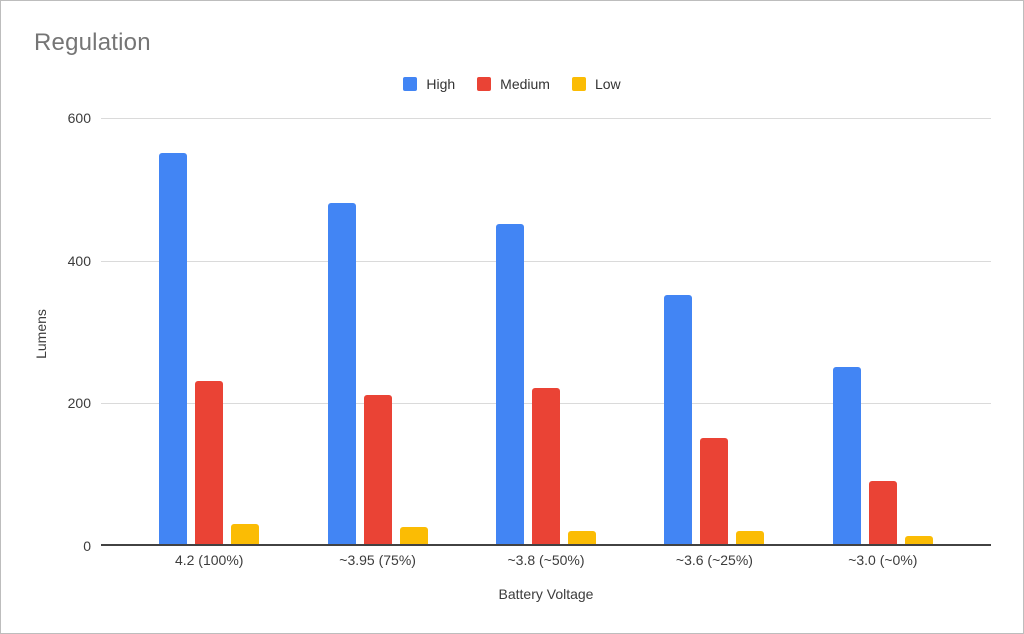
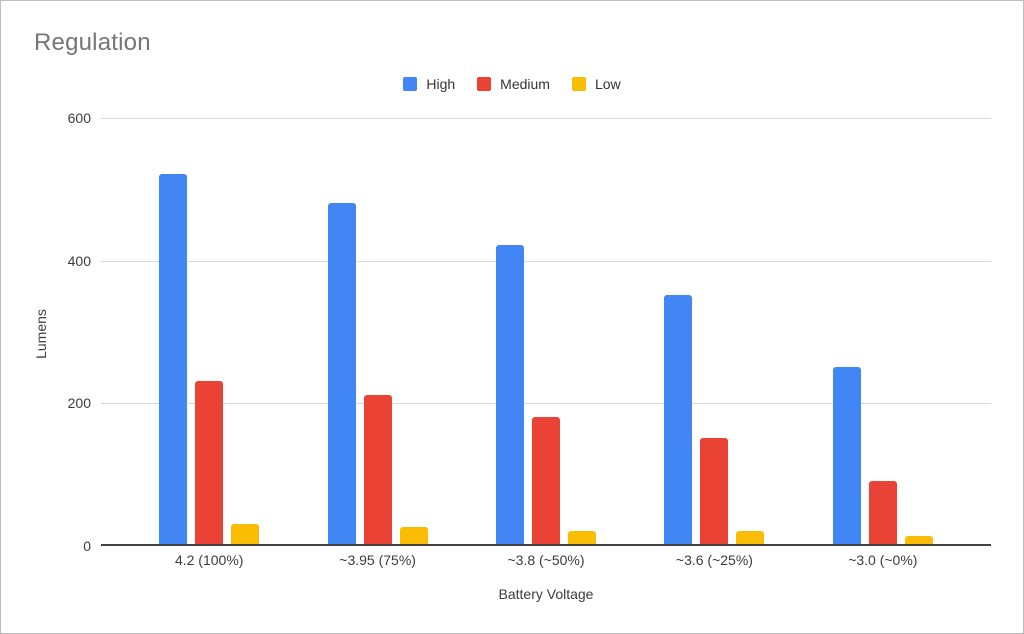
High/4.2 (100%): 550 -> 520
High/~3.8 (~50%): 450 -> 420
Medium/~3.8 (~50%): 220 -> 180
